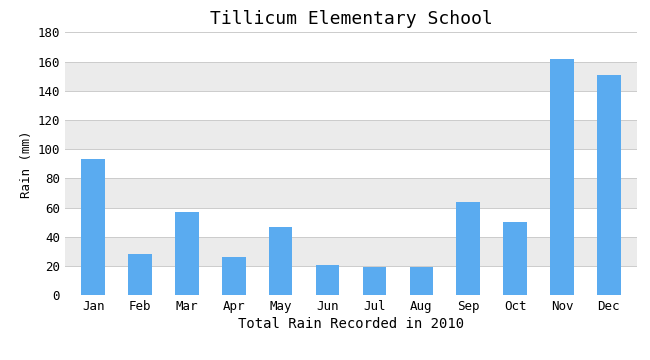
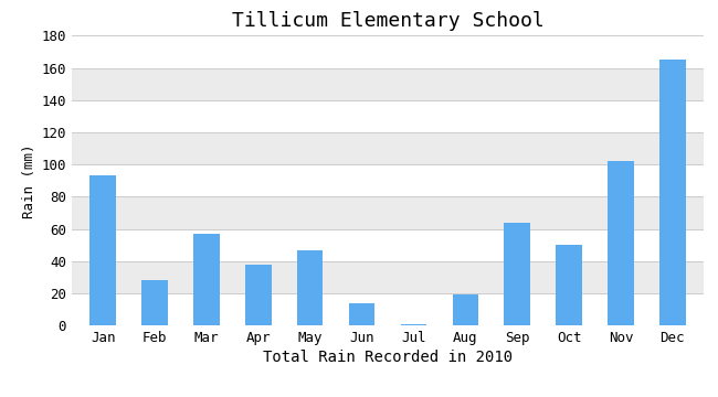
Apr: 26 -> 38
Jun: 21 -> 14
Jul: 19 -> 1
Nov: 162 -> 102
Dec: 151 -> 165
